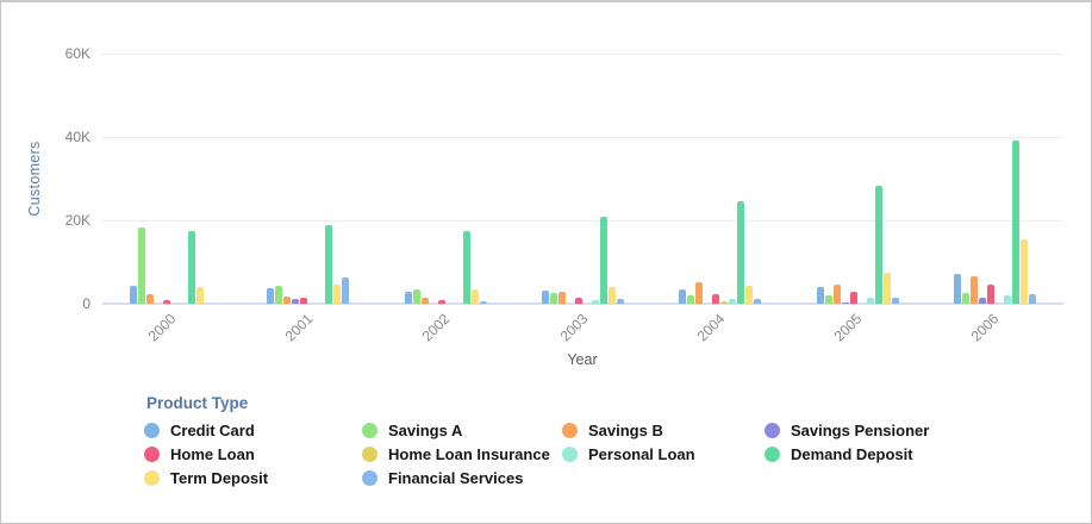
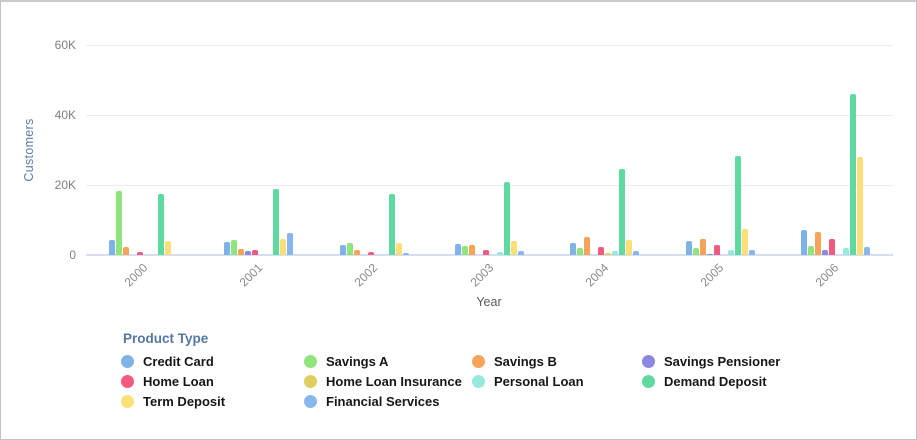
Demand Deposit/2006: 39K -> 46K
Term Deposit/2006: 15K -> 28K
